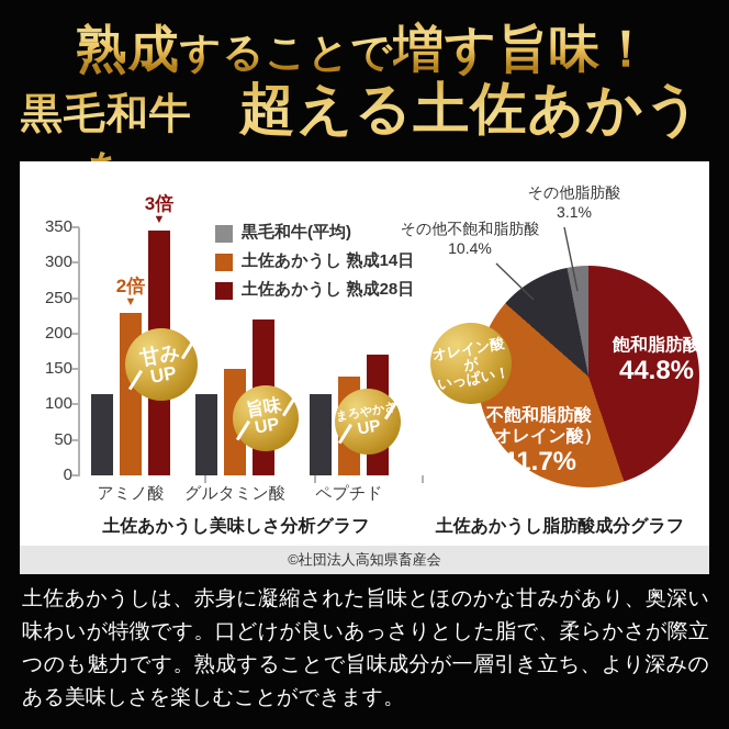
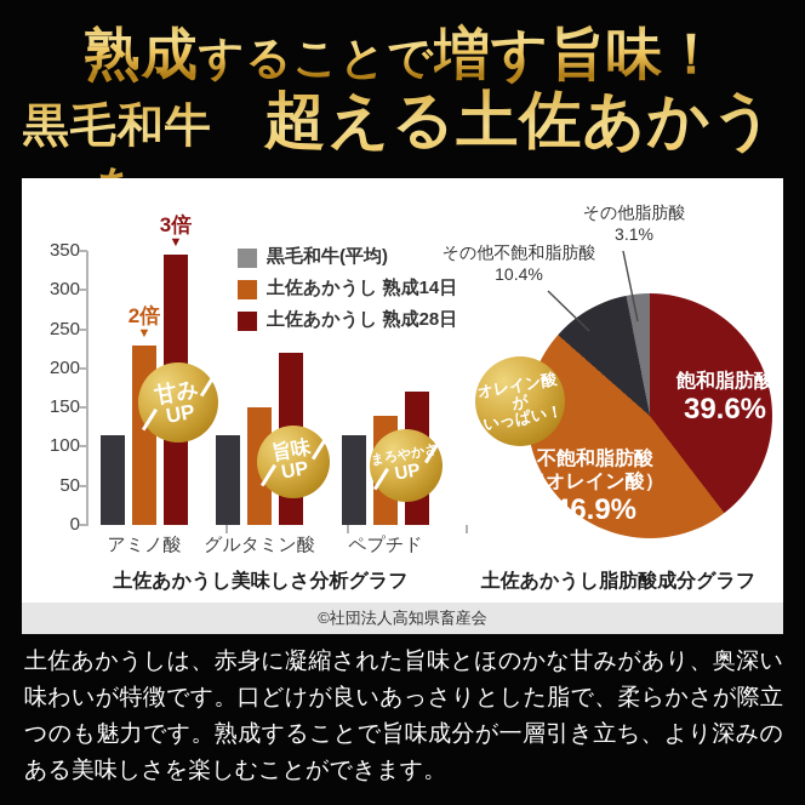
土佐あかうし脂肪酸成分グラフ/飽和脂肪酸: 44.8% -> 39.6%
土佐あかうし脂肪酸成分グラフ/不飽和脂肪酸: 41.7% -> 46.9%
